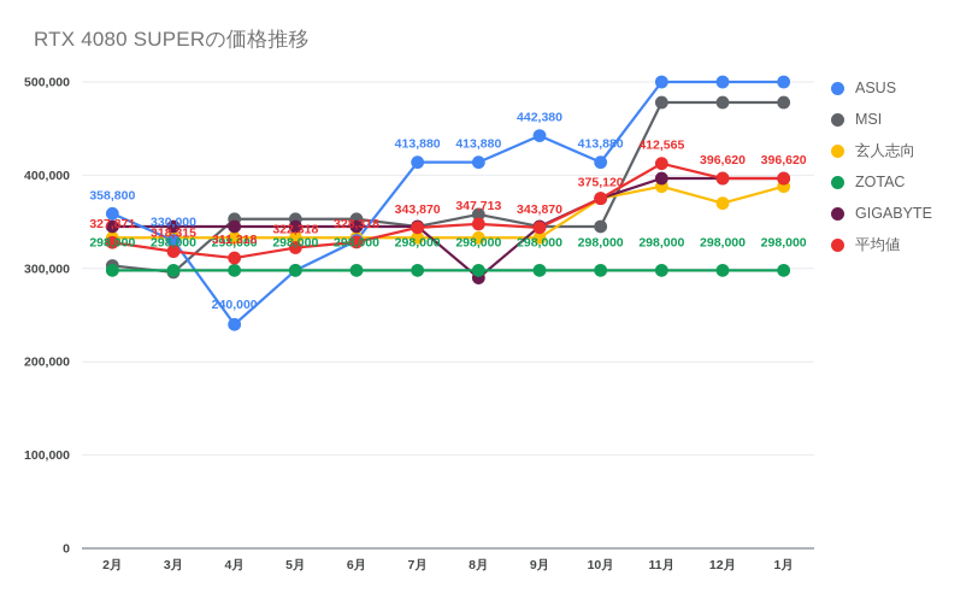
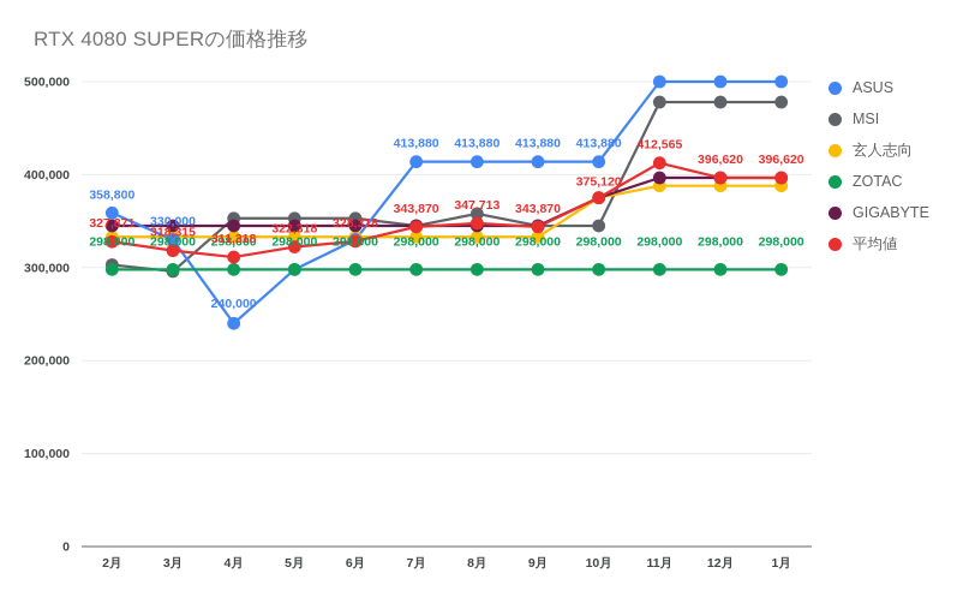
GIGABYTE/8月: 290000 -> 340000
ASUS/9月: 442,380 -> 413,880
玄人志向/12月: 370000 -> 390000
